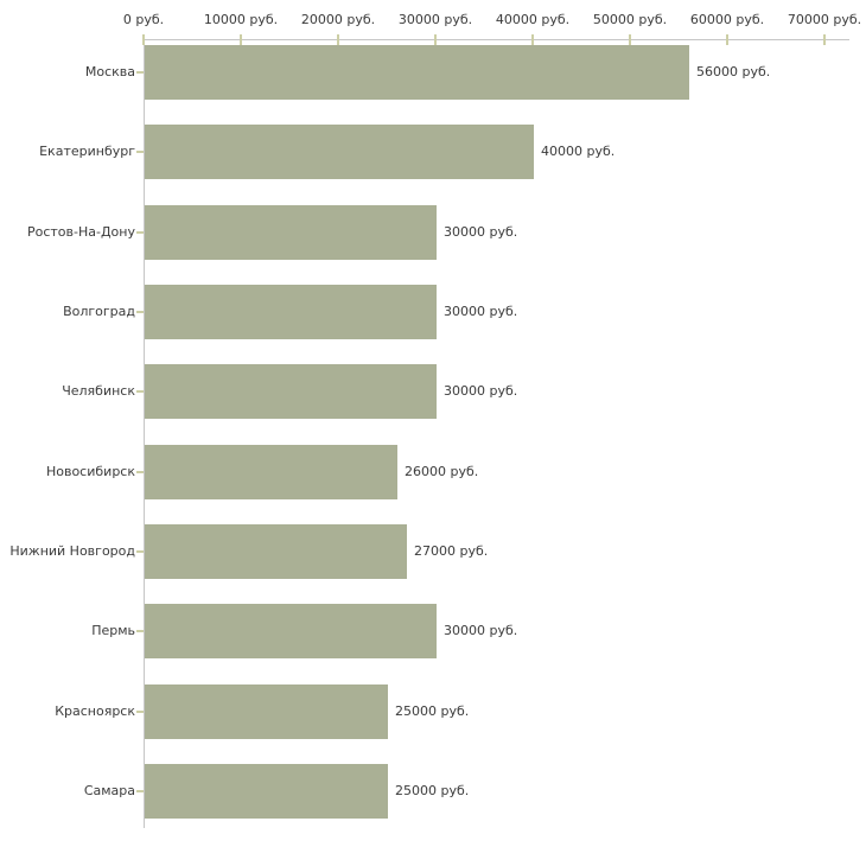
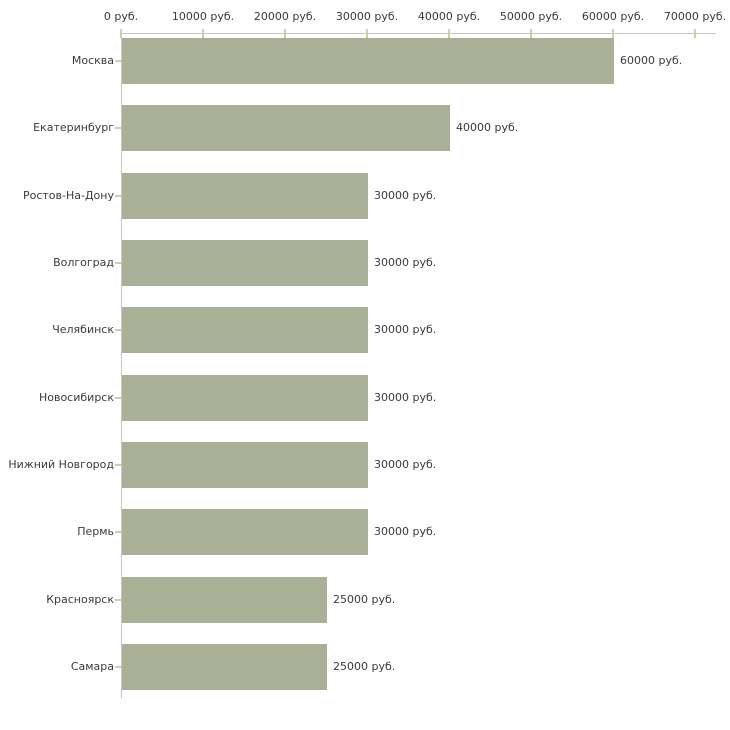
Москва: 56000 -> 60000
Новосибирск: 26000 -> 30000
Нижний Новгород: 27000 -> 30000
